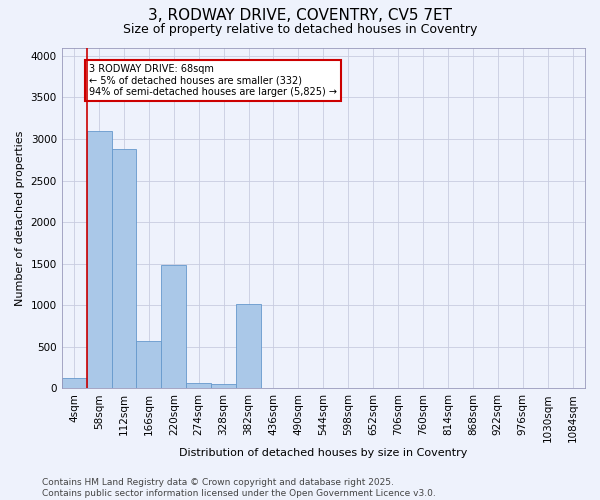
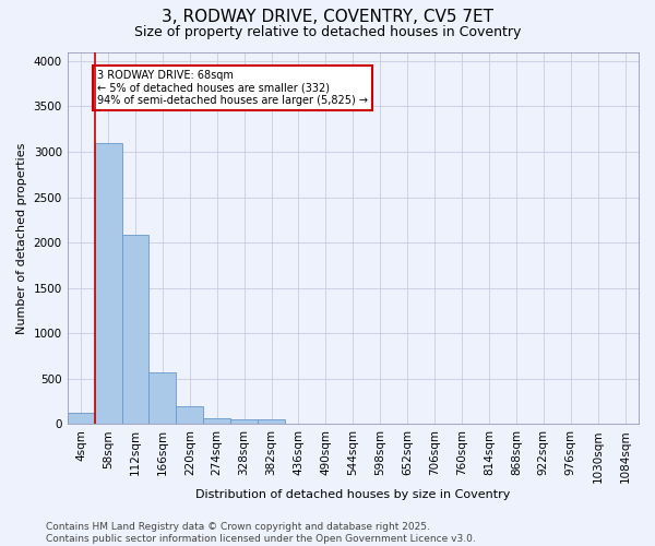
112sqm: 2880 -> 2090
220sqm: 1480 -> 200
382sqm: 1020 -> 50
